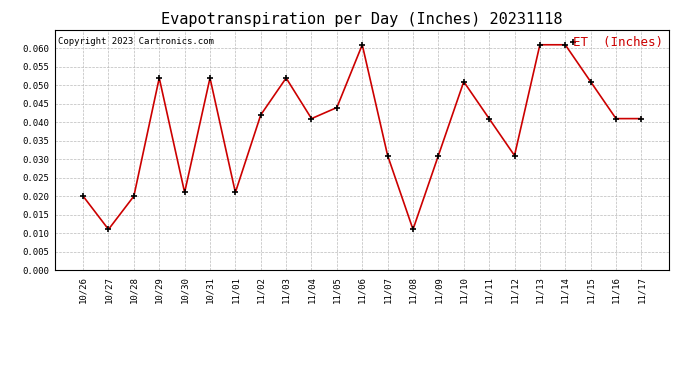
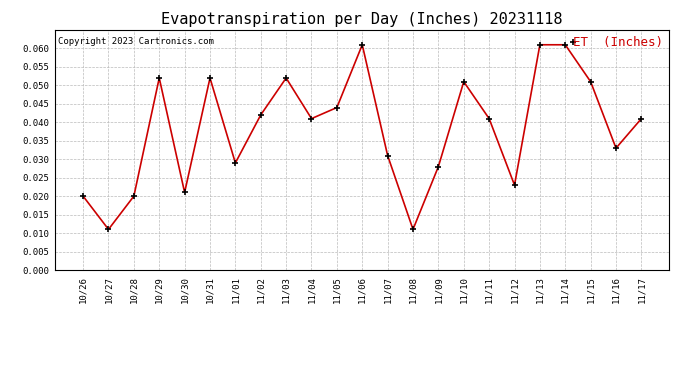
11/01: 0.021 -> 0.029
11/09: 0.031 -> 0.028
11/12: 0.031 -> 0.023
11/16: 0.041 -> 0.033
